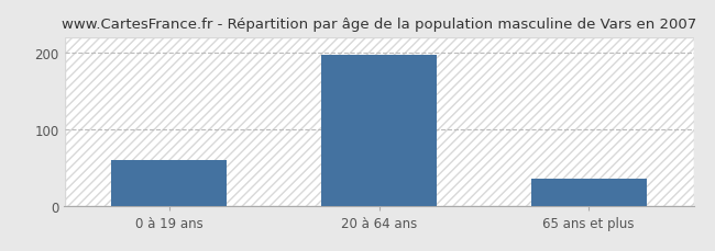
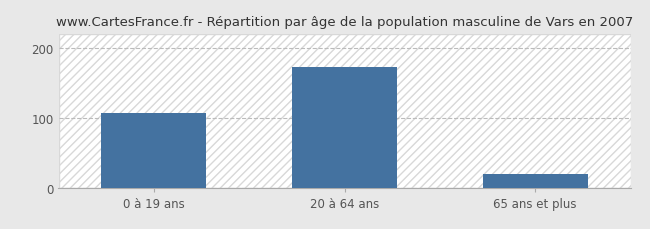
0 à 19 ans: 60 -> 106
20 à 64 ans: 196 -> 172
65 ans et plus: 35 -> 20
